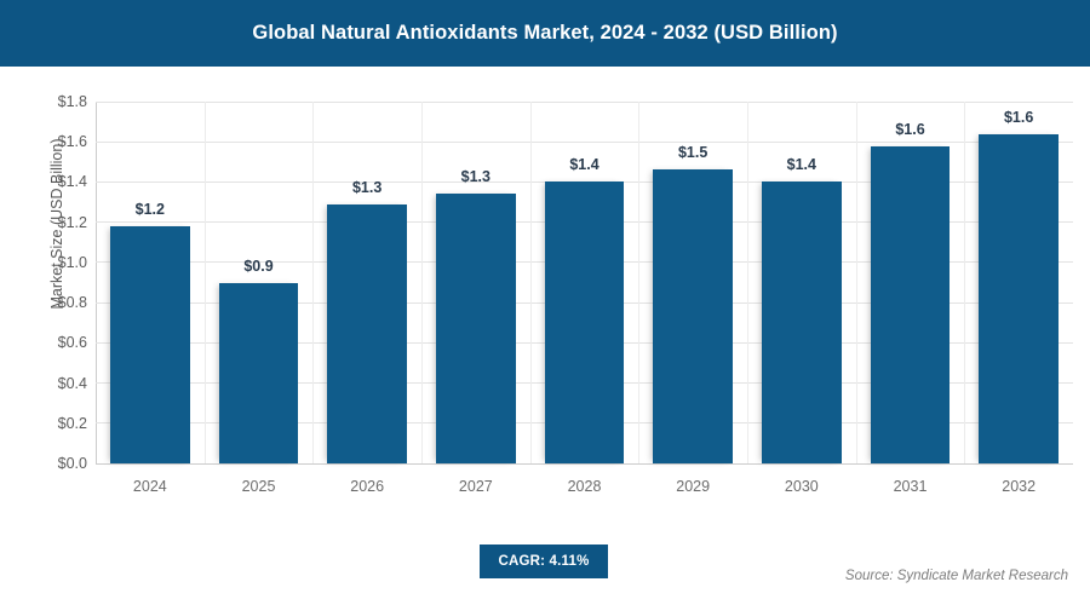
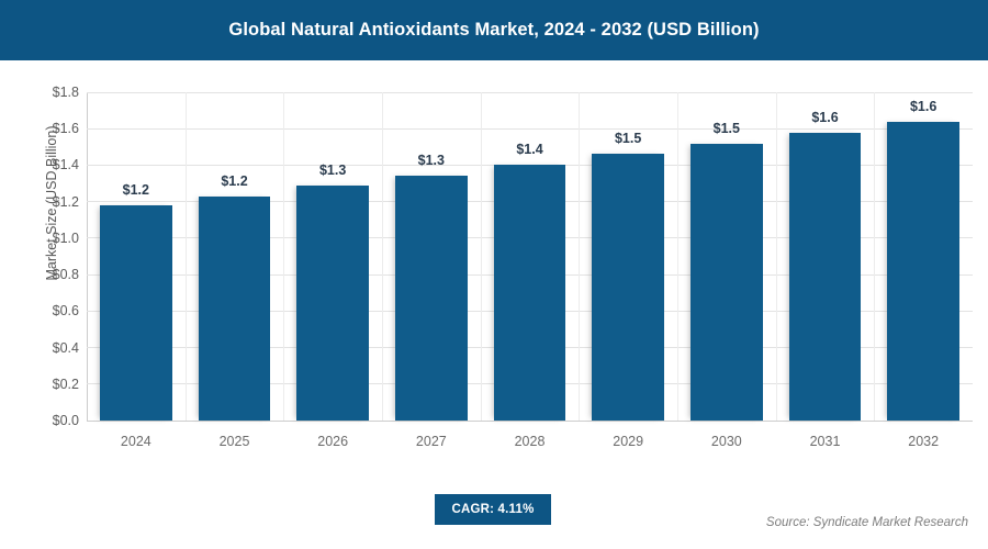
2025: $0.9 -> $1.2
2030: $1.4 -> $1.5
